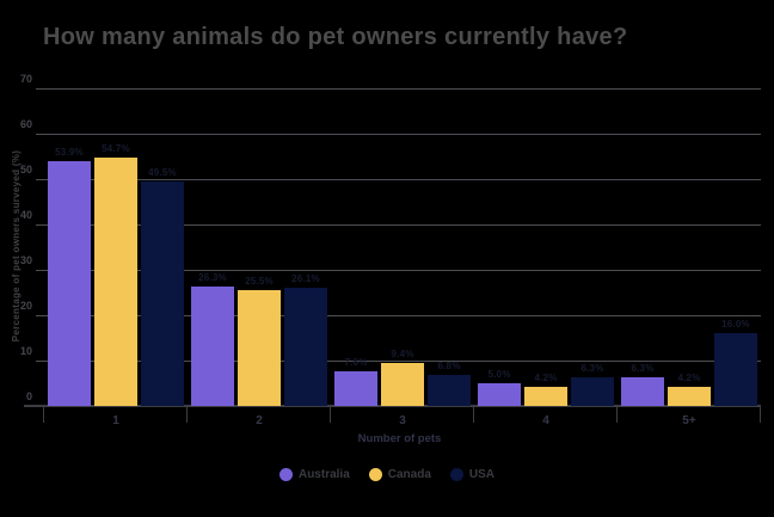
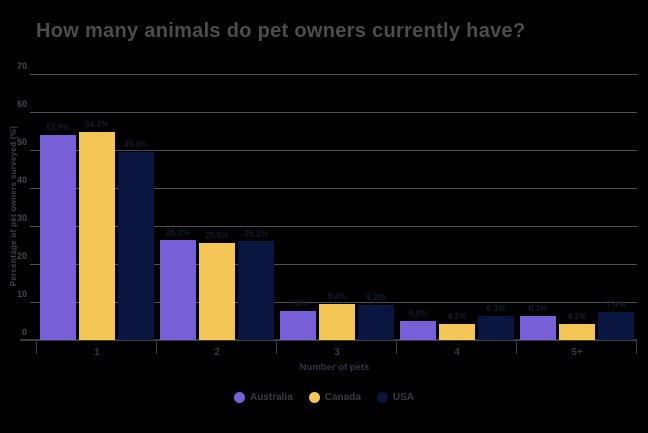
USA/3: 6.8% -> 9.2%
USA/5+: 16.0% -> 7.4%
